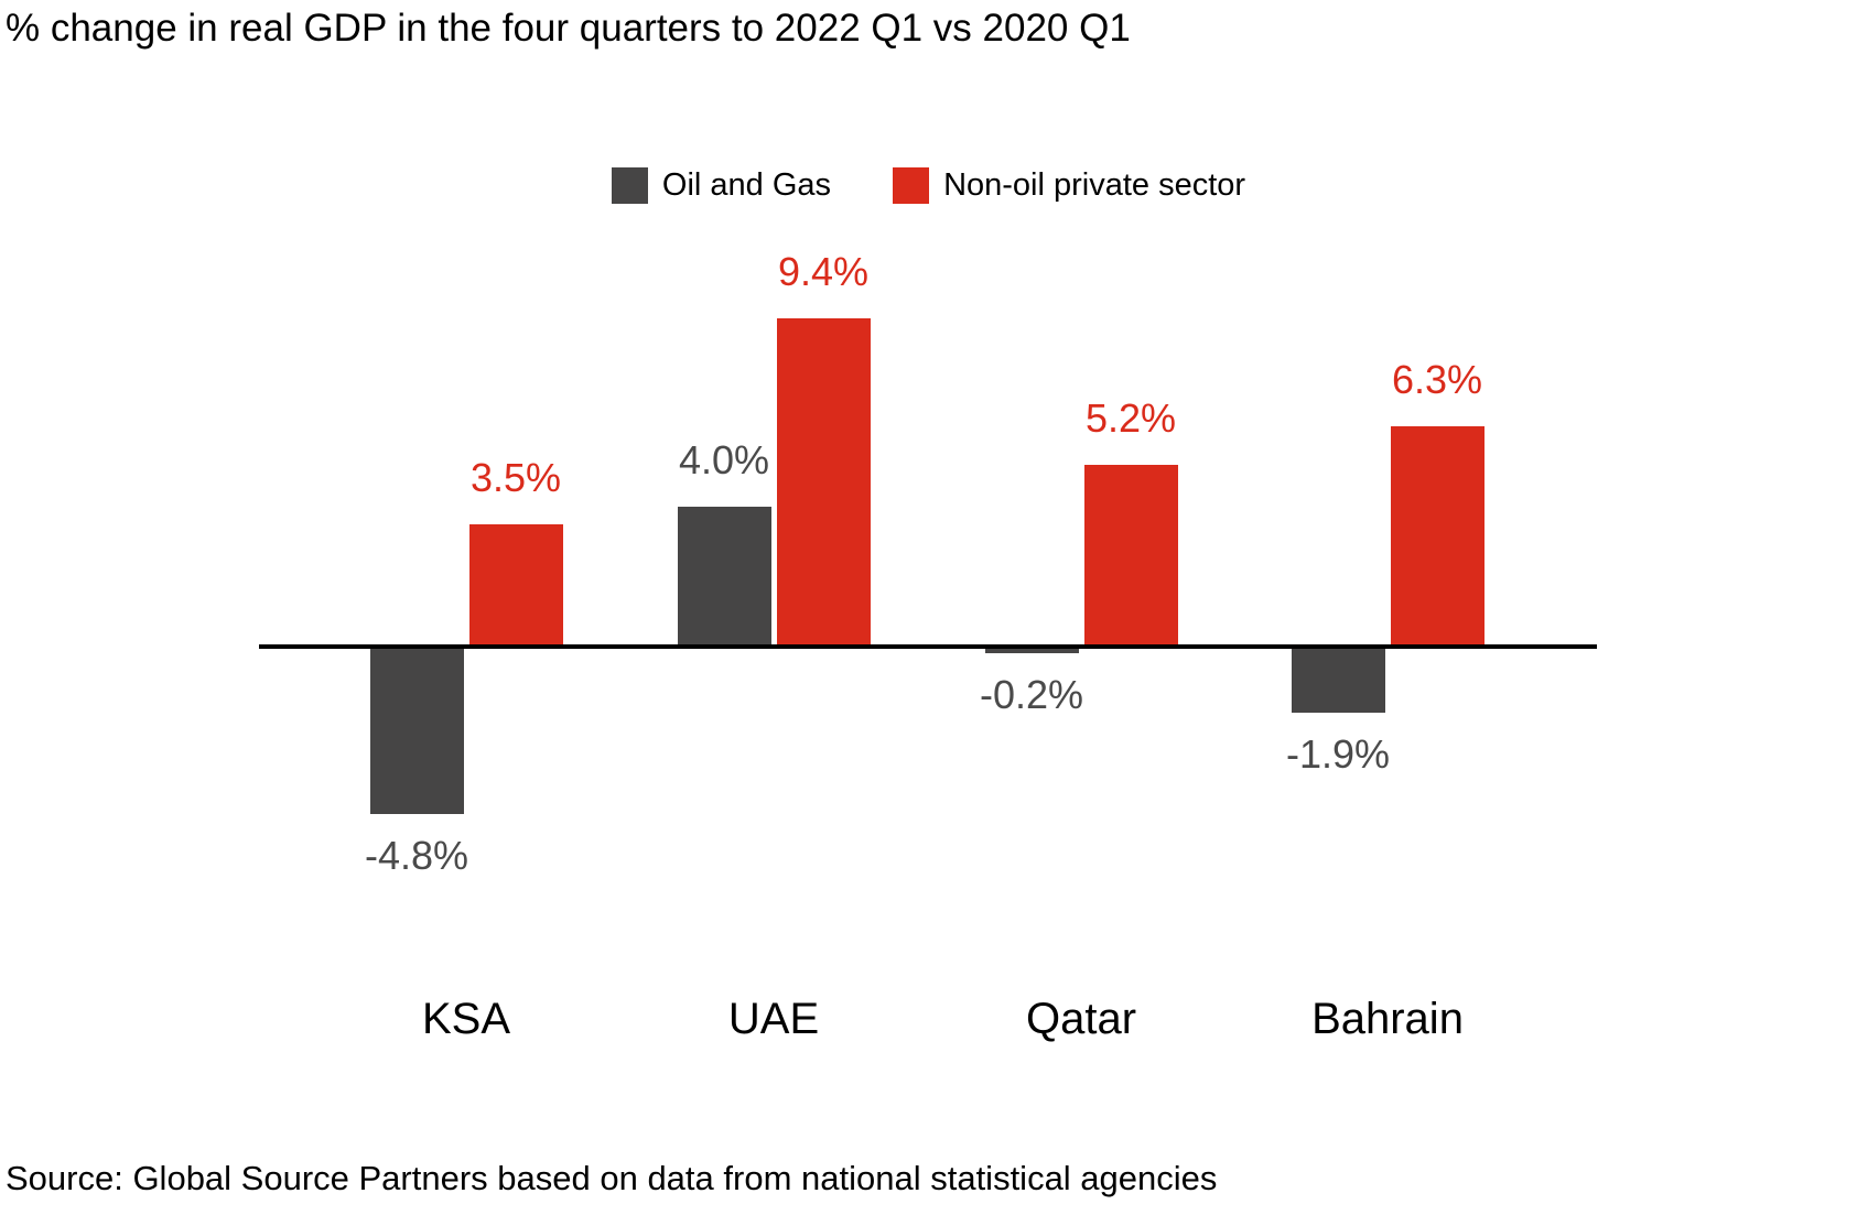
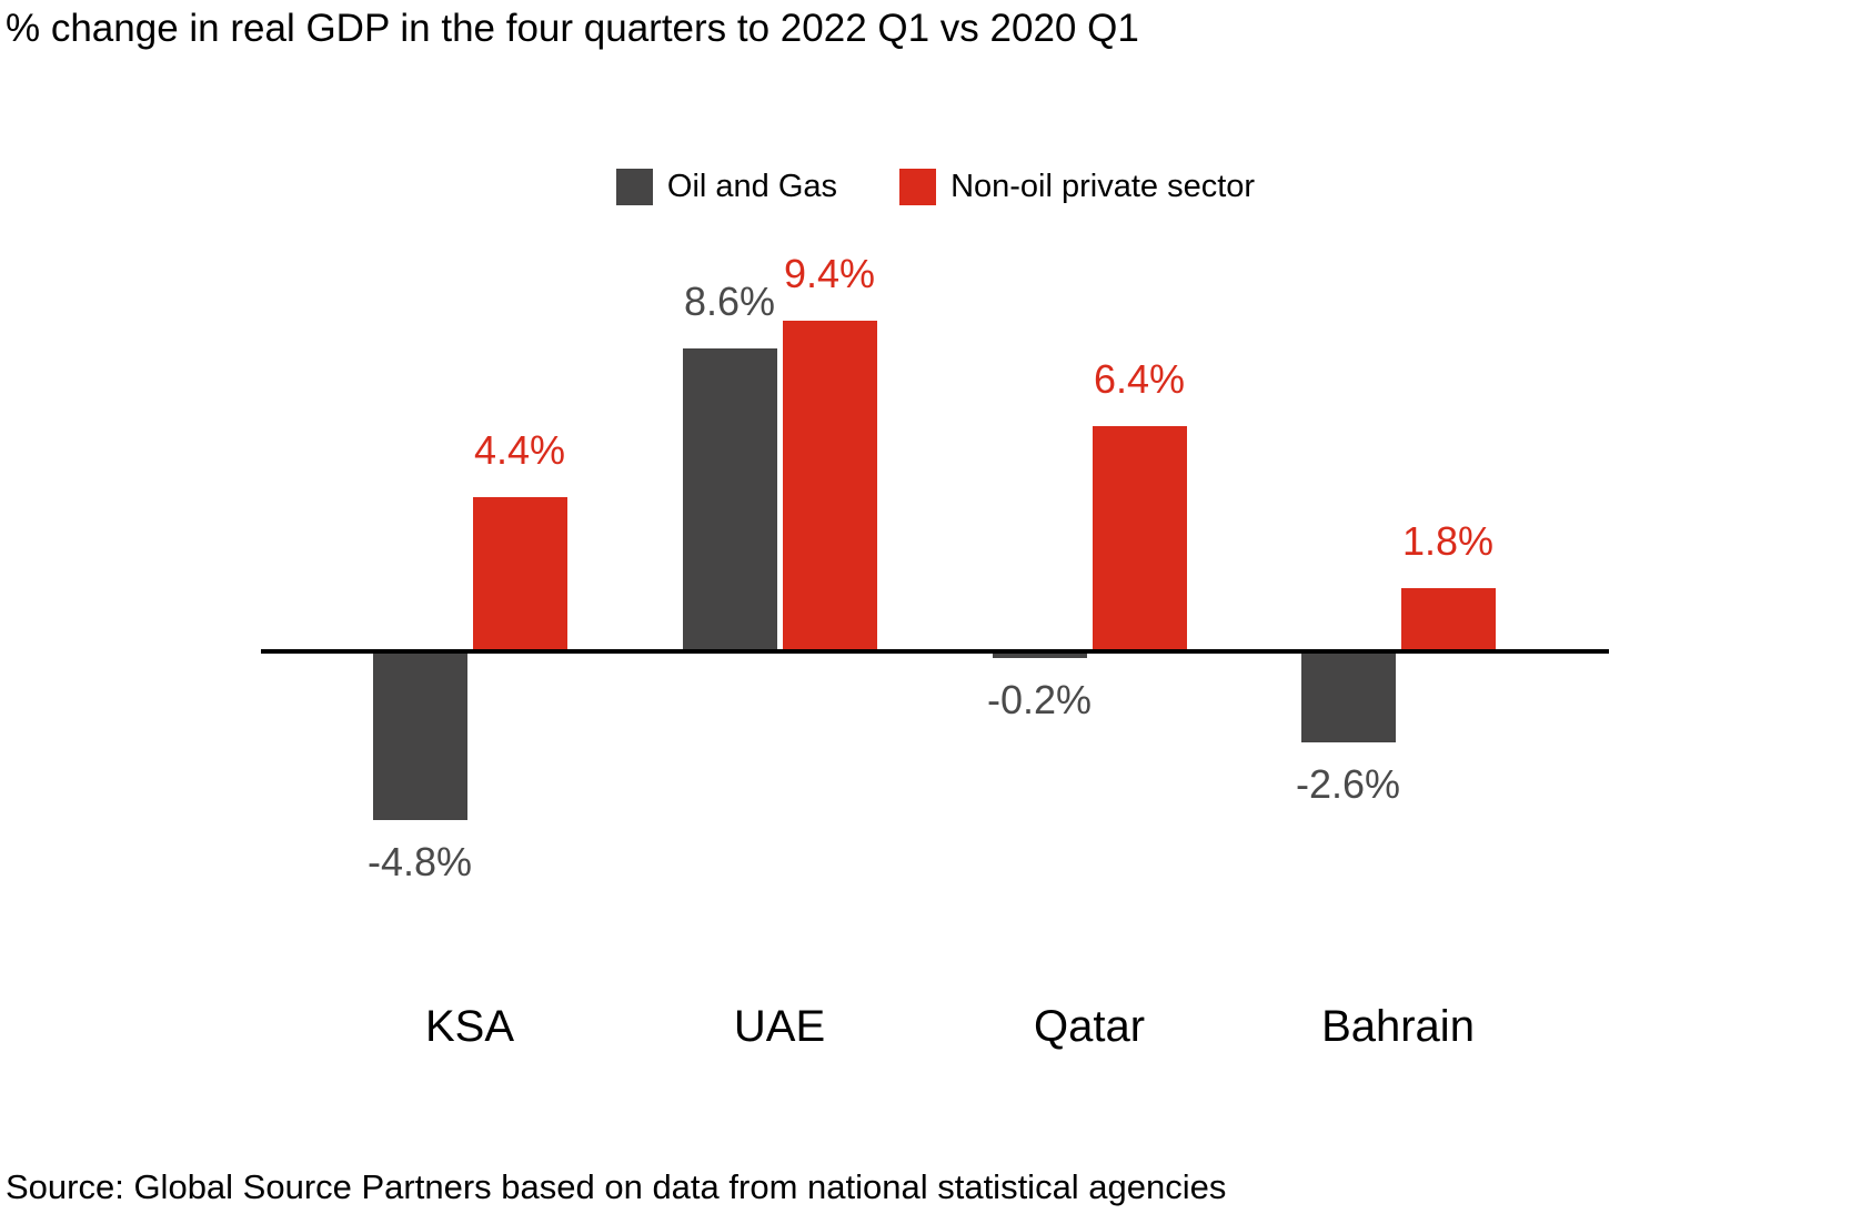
Non-oil private sector/KSA: 3.5% -> 4.4%
Oil and Gas/UAE: 4.0% -> 8.6%
Non-oil private sector/Qatar: 5.2% -> 6.4%
Oil and Gas/Bahrain: -1.9% -> -2.6%
Non-oil private sector/Bahrain: 6.3% -> 1.8%
